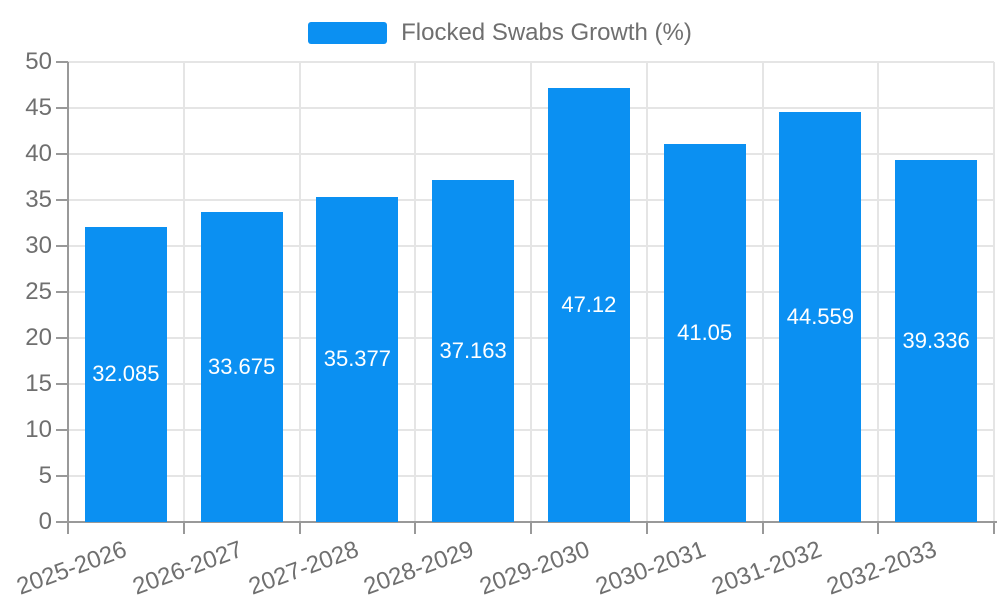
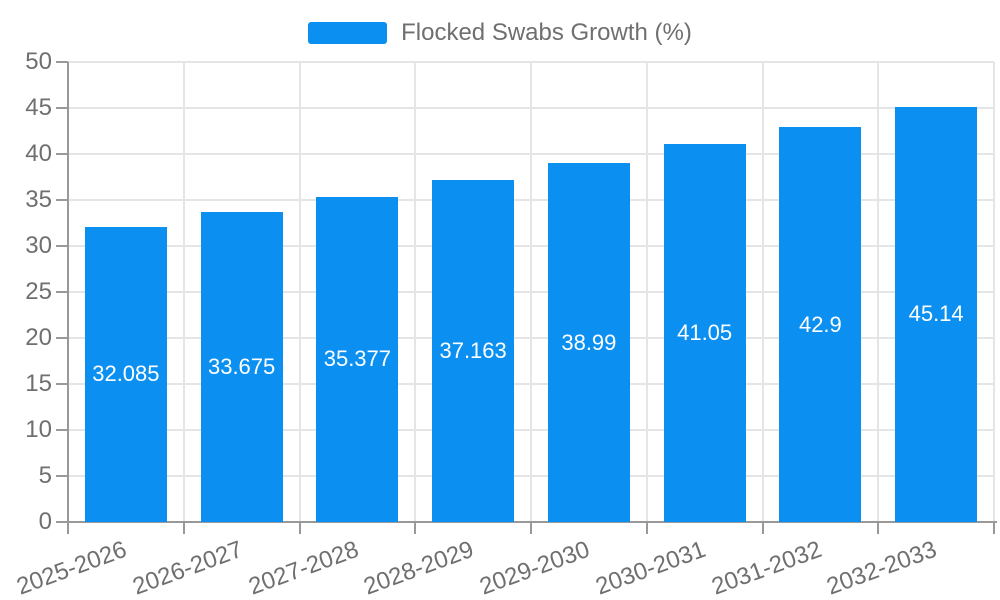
2029-2030: 47.12 -> 38.99
2031-2032: 44.559 -> 42.9
2032-2033: 39.336 -> 45.14
